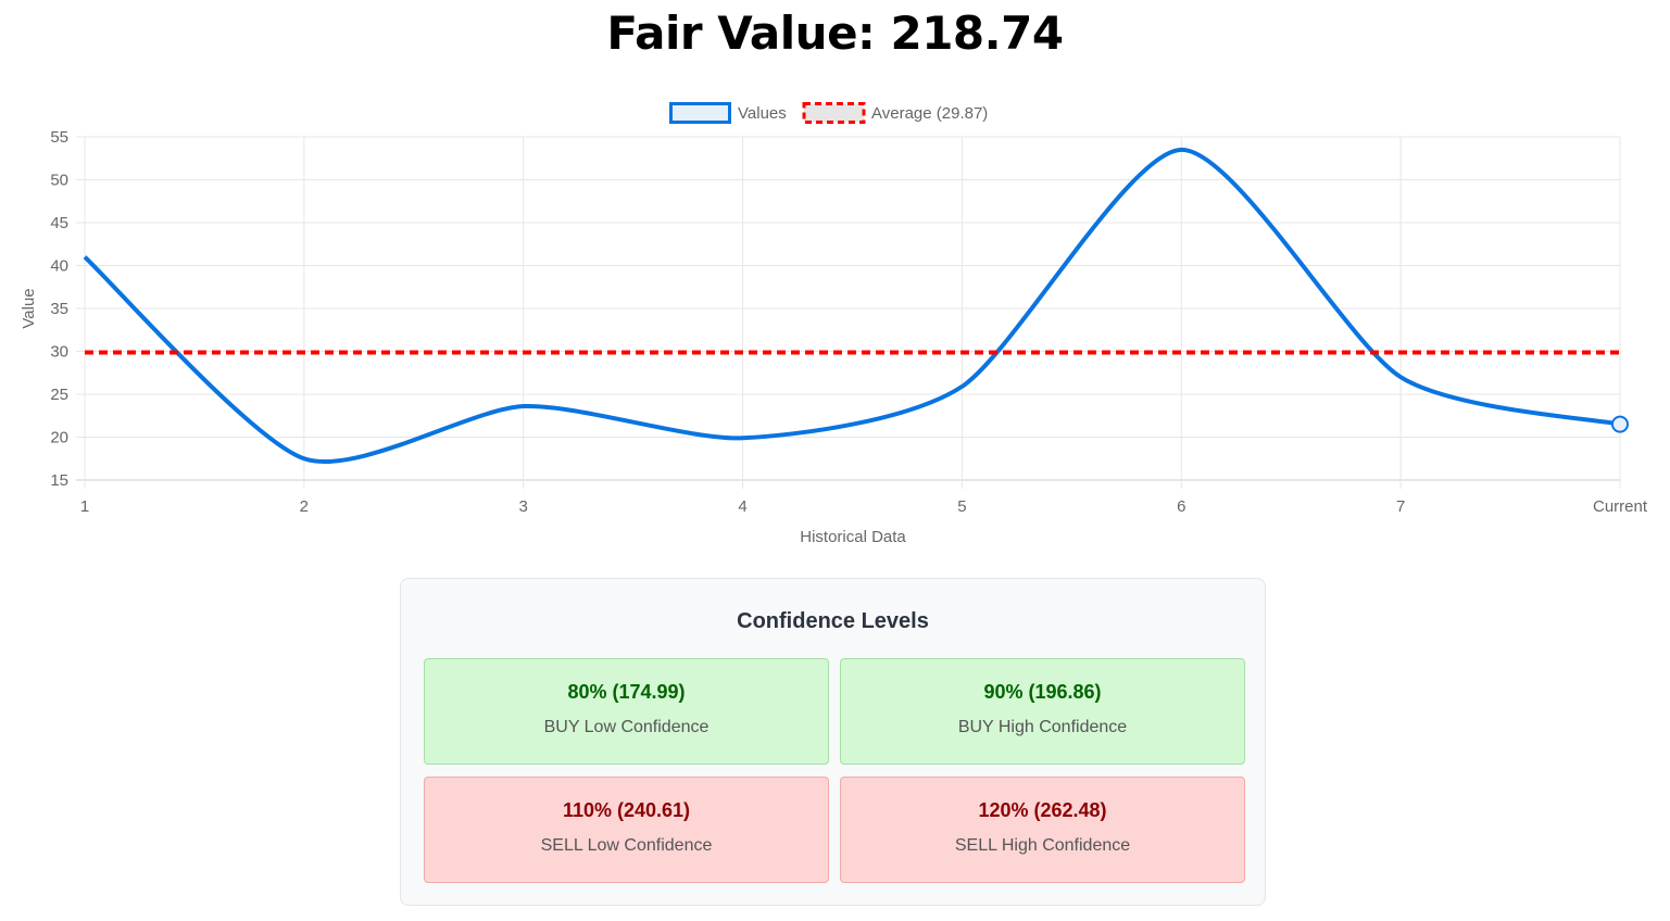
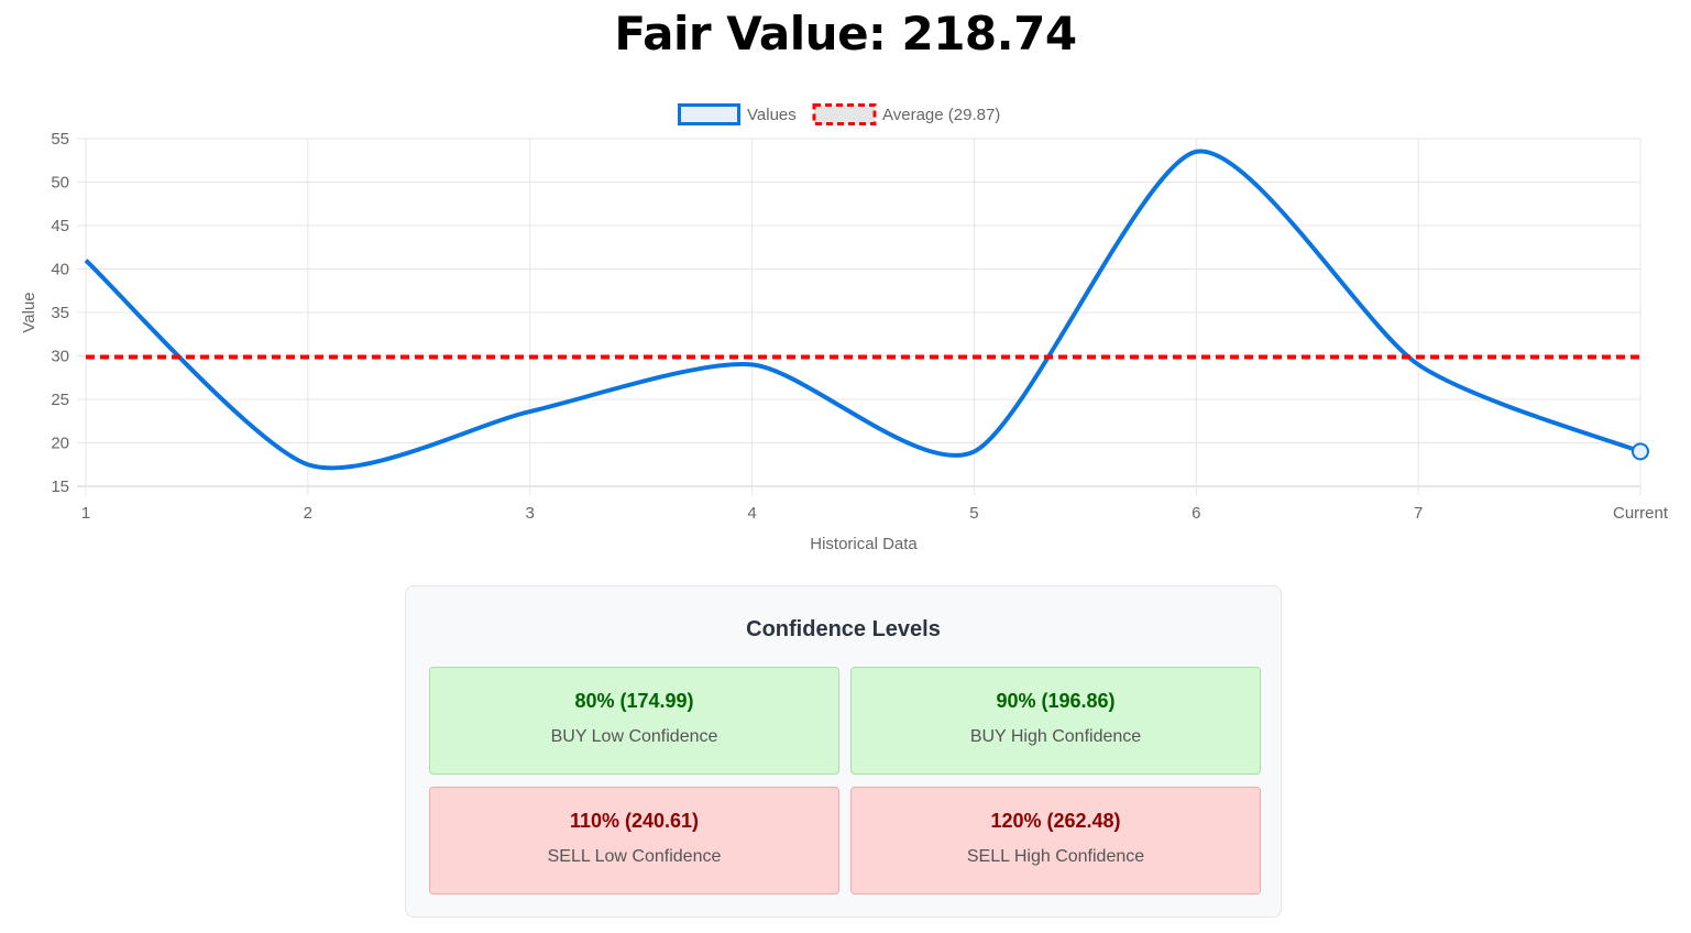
Values/4: 20 -> 29
Values/5: 26 -> 19
Values/7: 27 -> 29
Values/Current: 22 -> 19
